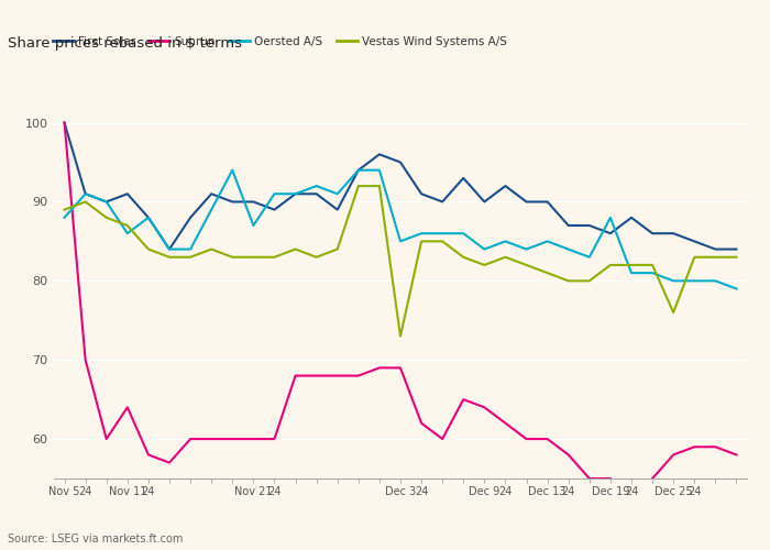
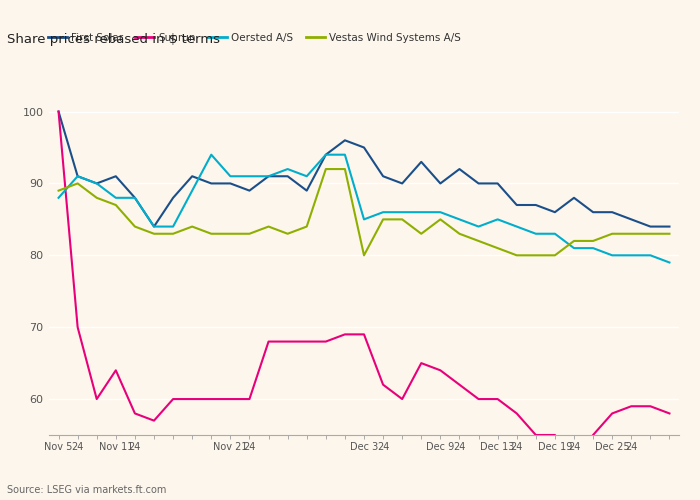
Oersted A/S/Nov 11: 86 -> 88
Oersted A/S/Nov 21: 87 -> 91
Vestas Wind Systems A/S/Dec 3: 73 -> 80
Oersted A/S/Dec 9: 84 -> 86
Vestas Wind Systems A/S/Dec 9: 82 -> 85
Oersted A/S/Dec 19: 88 -> 83
Vestas Wind Systems A/S/Dec 19: 82 -> 80
Vestas Wind Systems A/S/Dec 25: 76 -> 83
